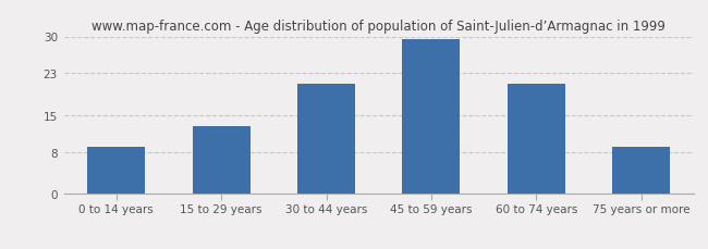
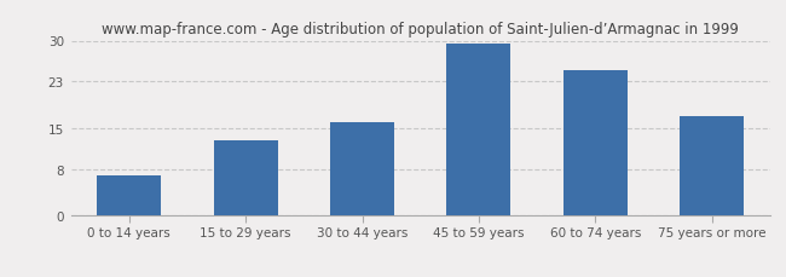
0 to 14 years: 9.0 -> 7.0
30 to 44 years: 21.0 -> 16.0
60 to 74 years: 21.0 -> 25.0
75 years or more: 9.0 -> 17.0
